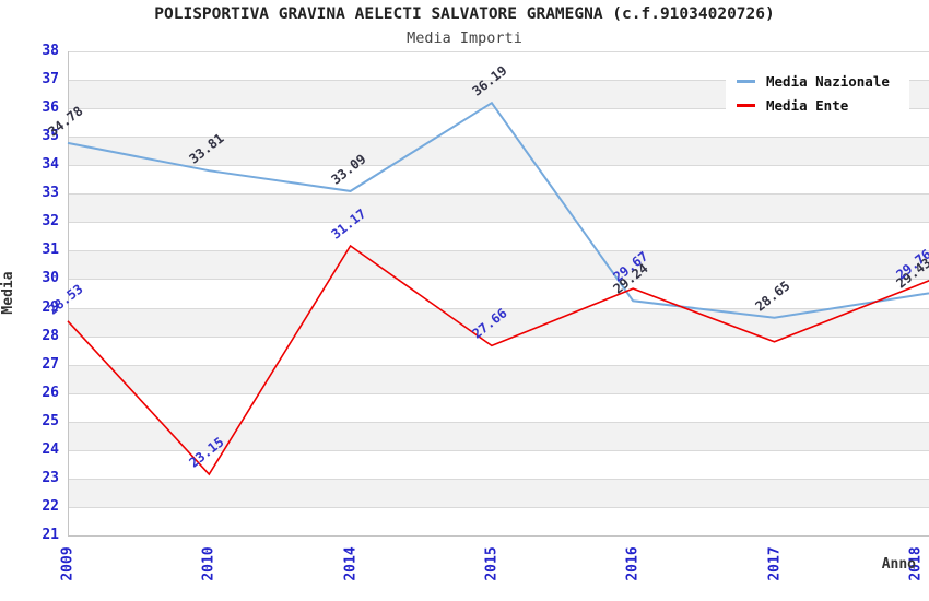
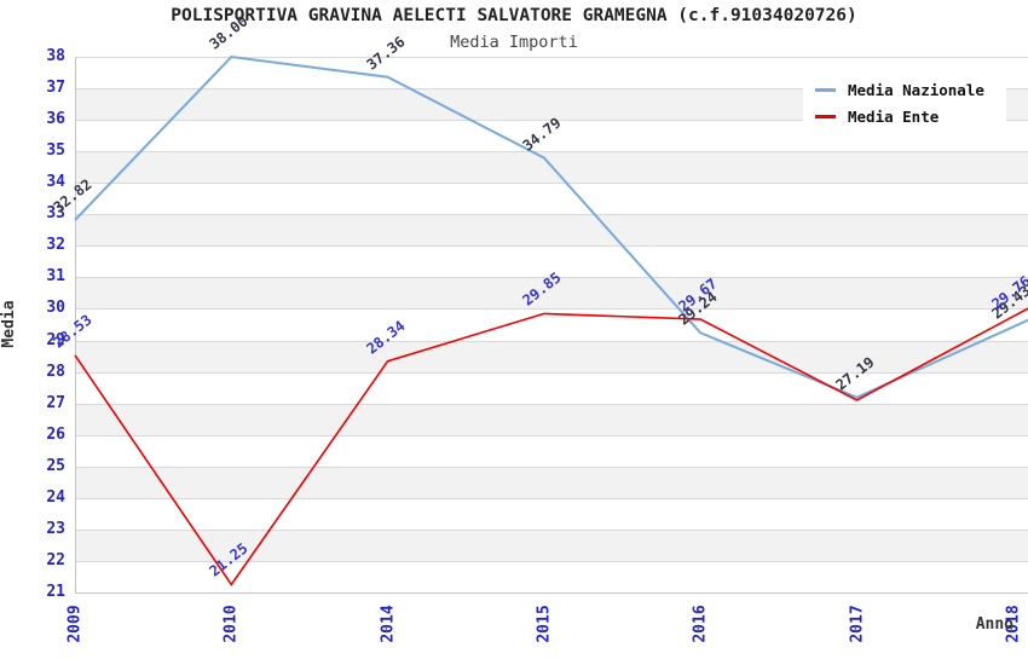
Media Nazionale/2009: 34.78 -> 32.82
Media Nazionale/2010: 33.81 -> 38.00
Media Ente/2010: 23.15 -> 21.25
Media Nazionale/2014: 33.09 -> 37.36
Media Ente/2014: 31.17 -> 28.34
Media Nazionale/2015: 36.19 -> 34.79
Media Ente/2015: 27.66 -> 29.85
Media Nazionale/2017: 28.65 -> 27.19
Media Ente/2017: 27.8 -> 27.1
